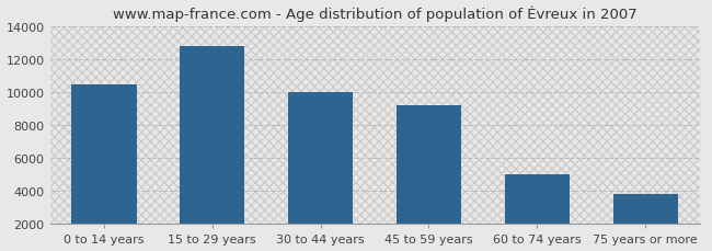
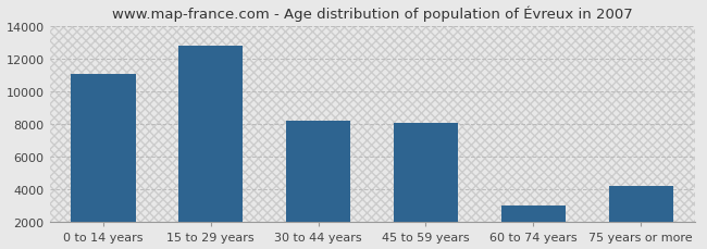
0 to 14 years: 10500 -> 11100
30 to 44 years: 10000 -> 8200
45 to 59 years: 9200 -> 8100
60 to 74 years: 5000 -> 3000
75 years or more: 3800 -> 4200
